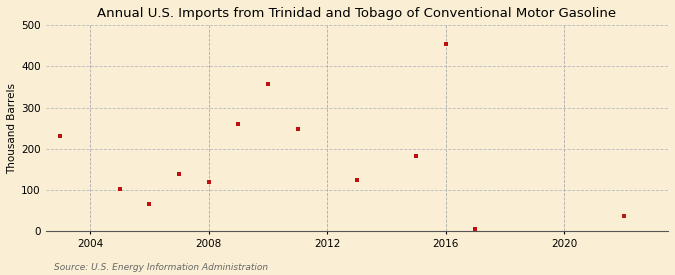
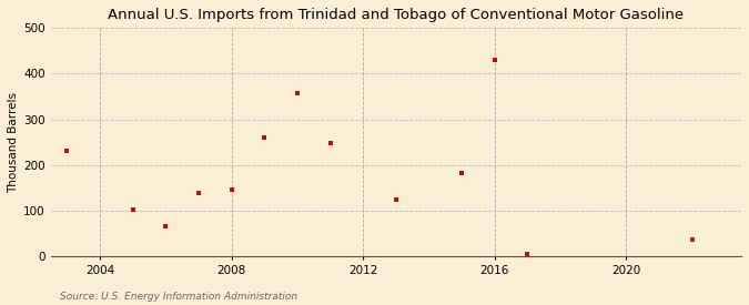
2008: 120 -> 145
2016: 455 -> 430
